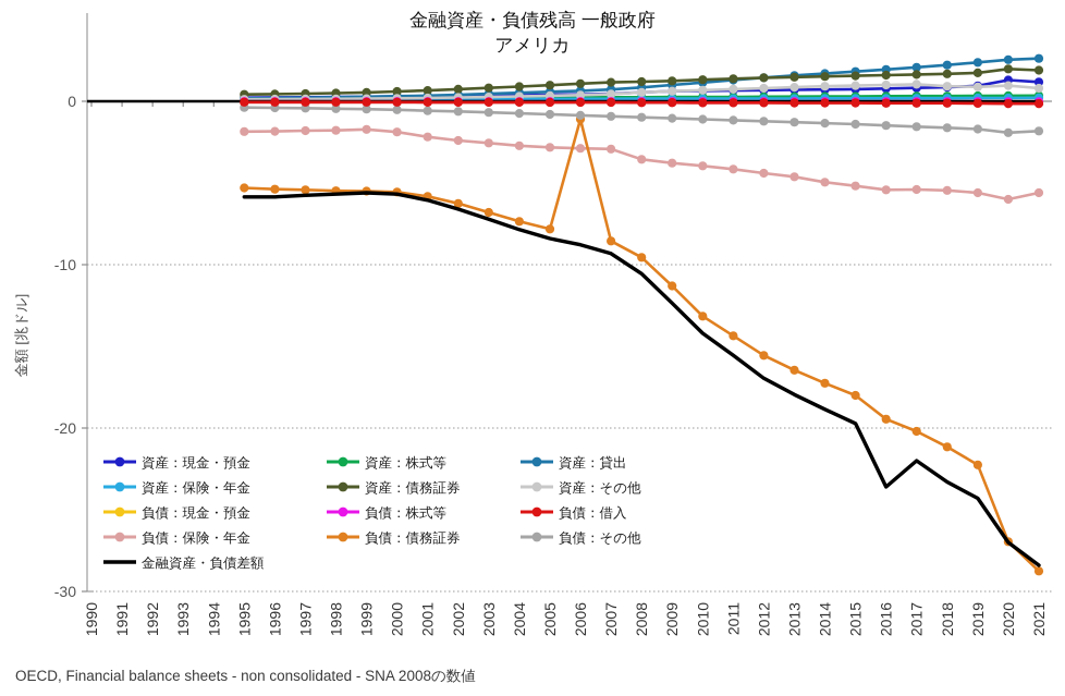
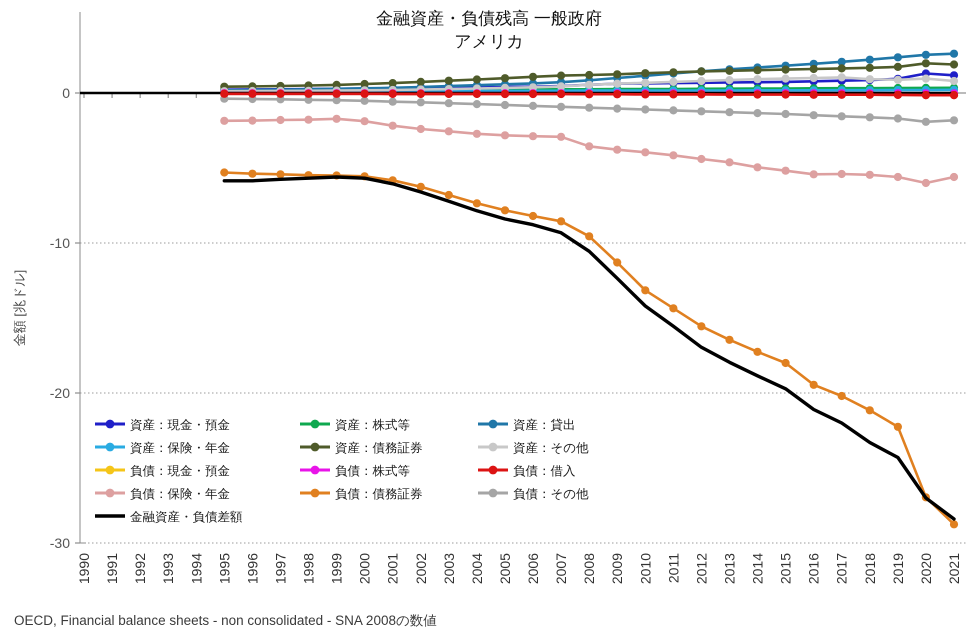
負債：債務証券/2006: -1.1 -> -8.2
金融資産・負債差額/2016: -23.6 -> -21.1
